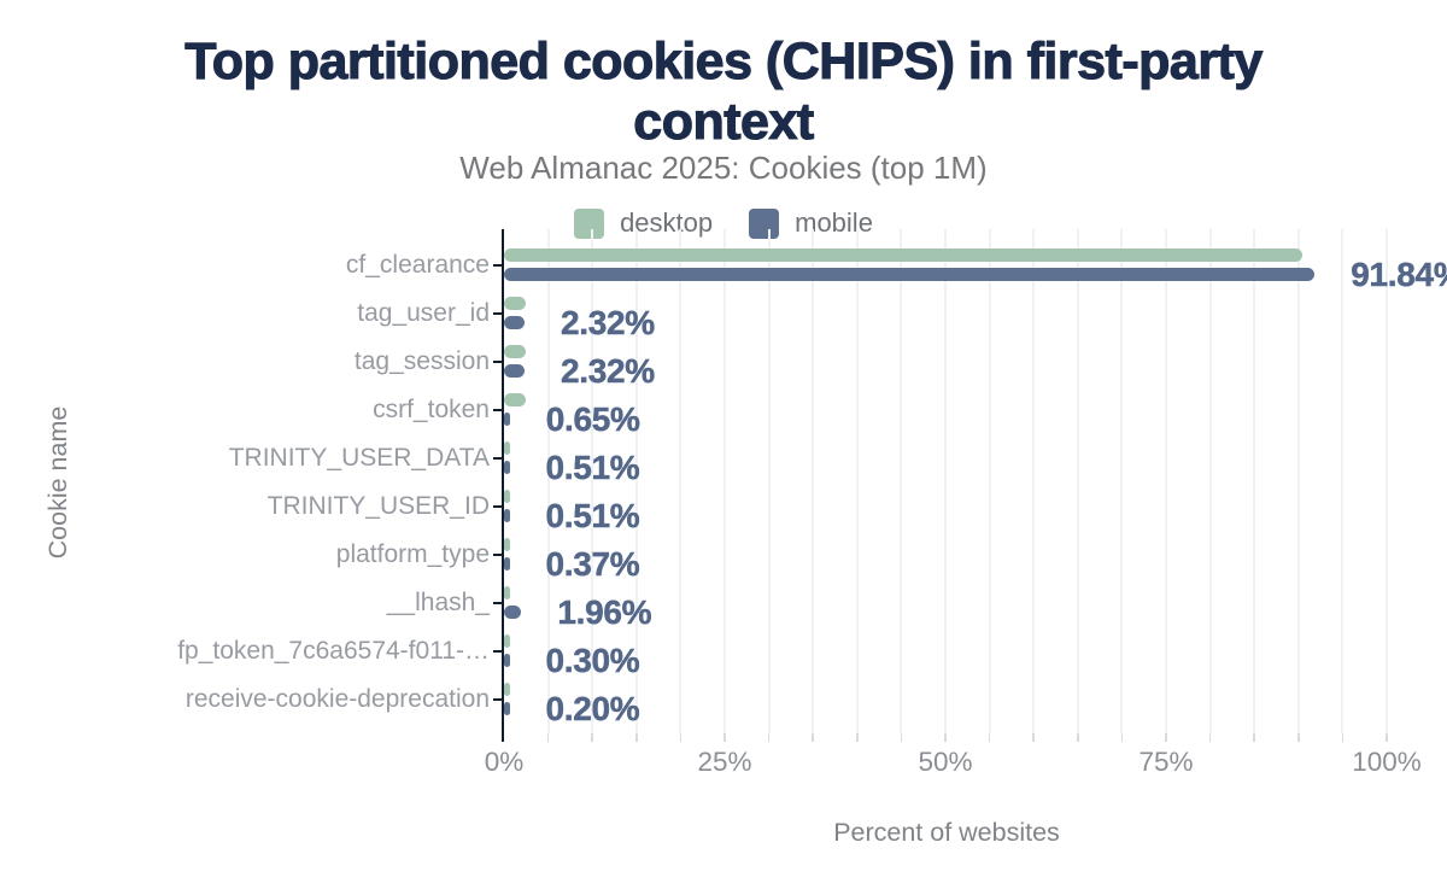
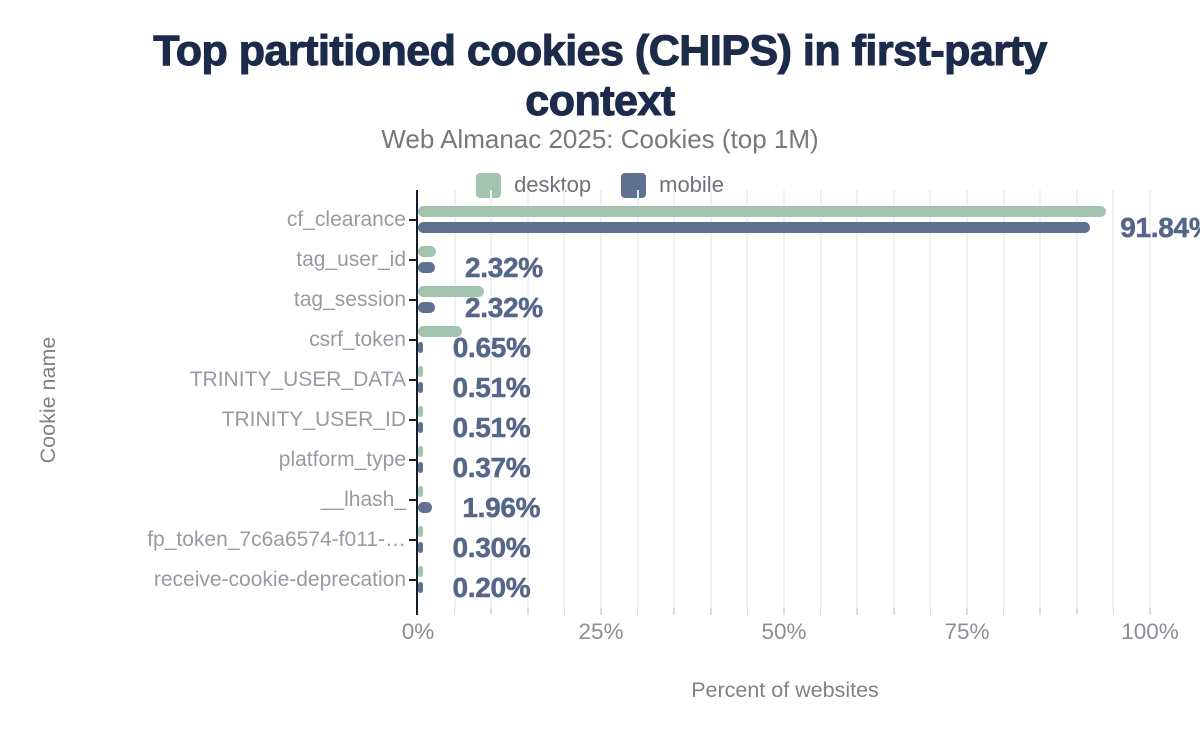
desktop/cf_clearance: 90% -> 94%
desktop/tag_session: 2% -> 9%
desktop/csrf_token: 2% -> 6%
